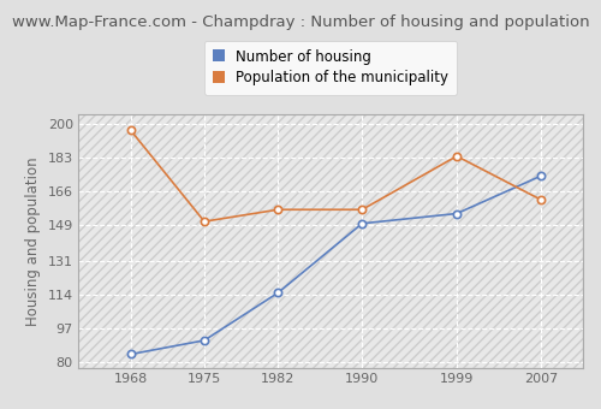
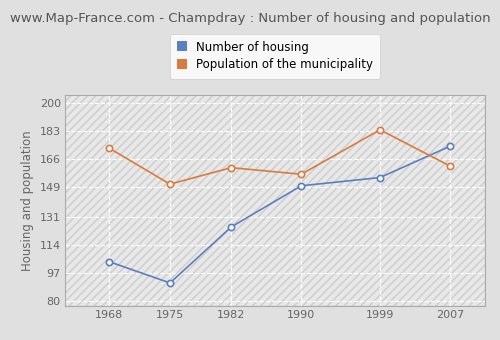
Number of housing/1968: 84 -> 104
Population of the municipality/1968: 197 -> 173
Number of housing/1982: 115 -> 125
Population of the municipality/1982: 157 -> 161
